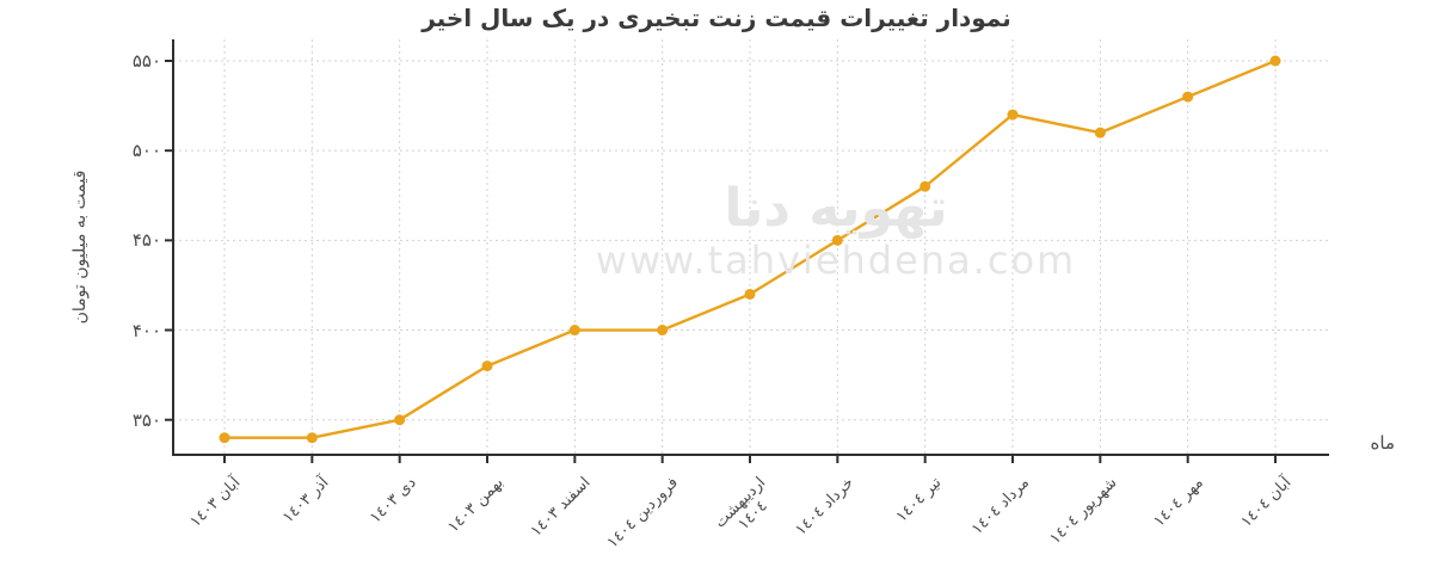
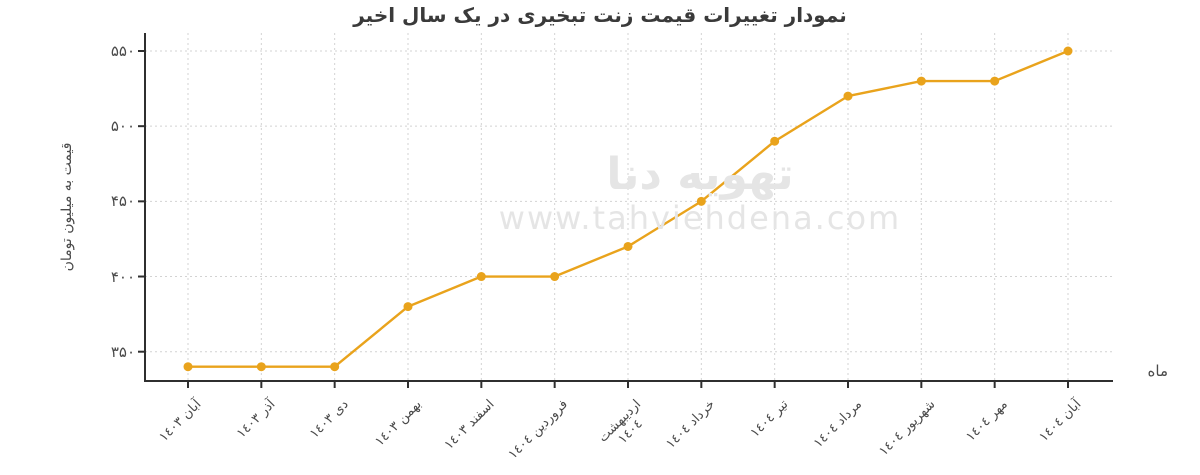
دی ١٤٠٣: 350 -> 340
تیر ١٤٠٤: 480 -> 490
شهریور ١٤٠٤: 510 -> 530
